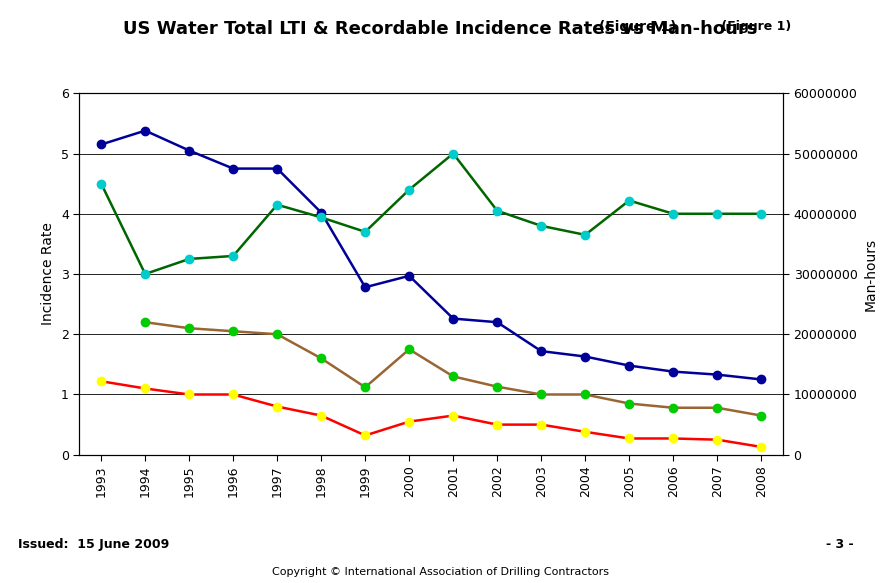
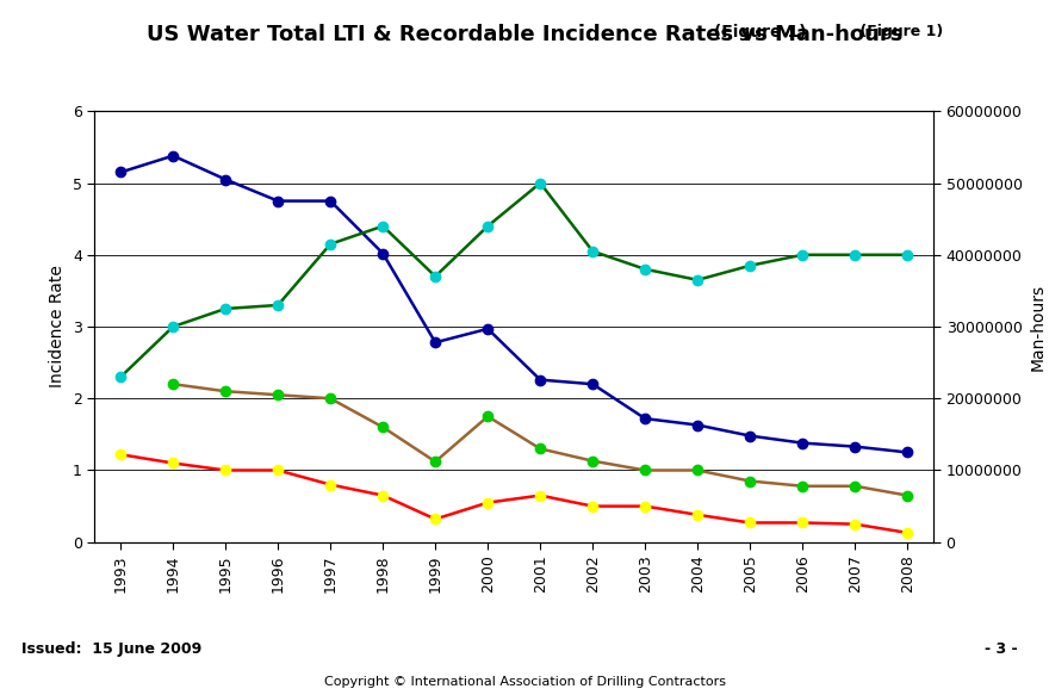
Man-hours/1993: 45000000 -> 23000000
Man-hours/1998: 39400000 -> 44000000
Man-hours/2005: 42200000 -> 38500000
